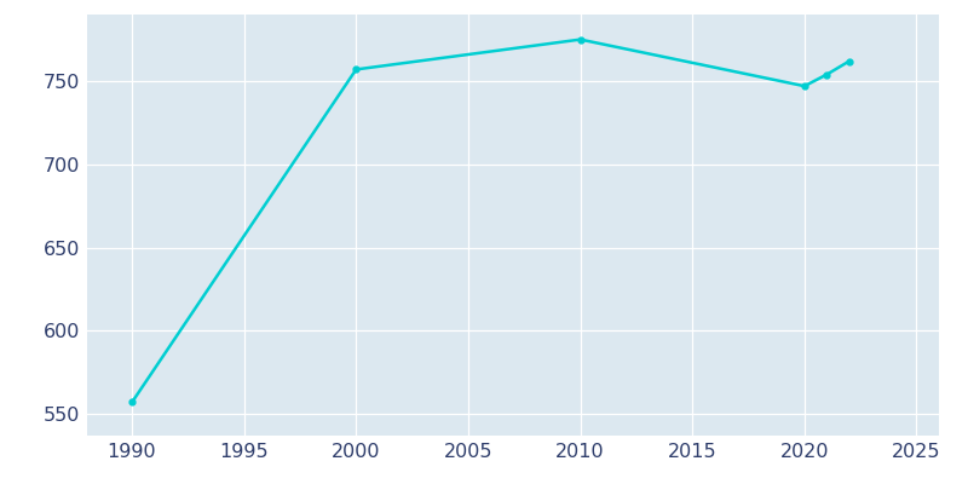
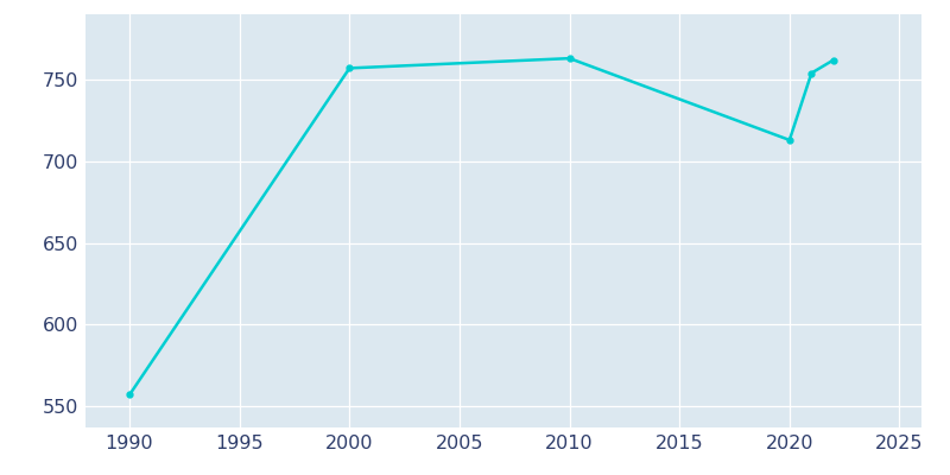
2010: 775 -> 763
2020: 747 -> 713
